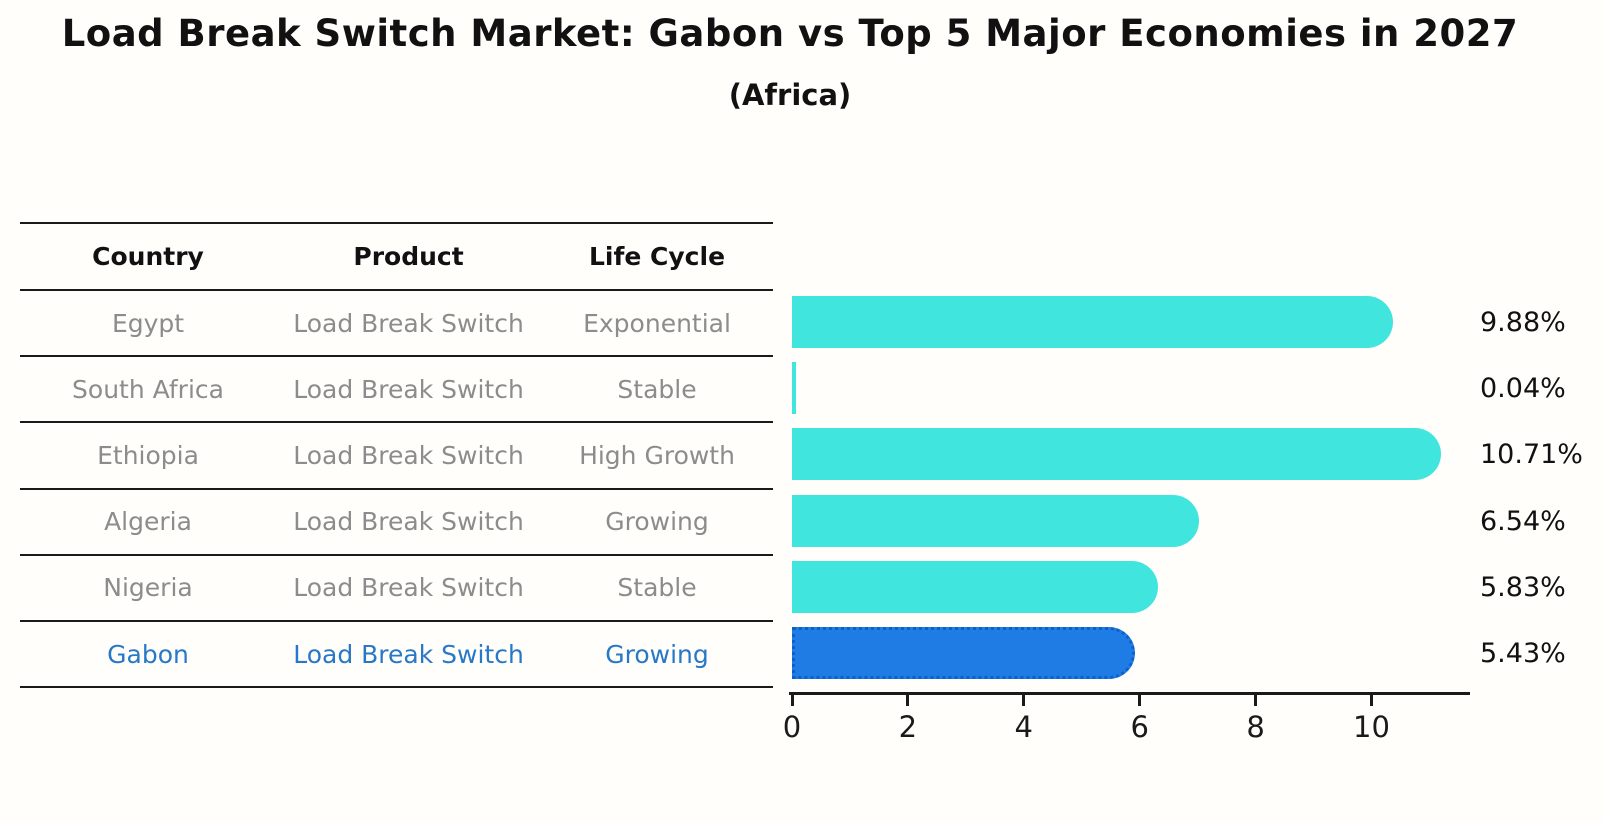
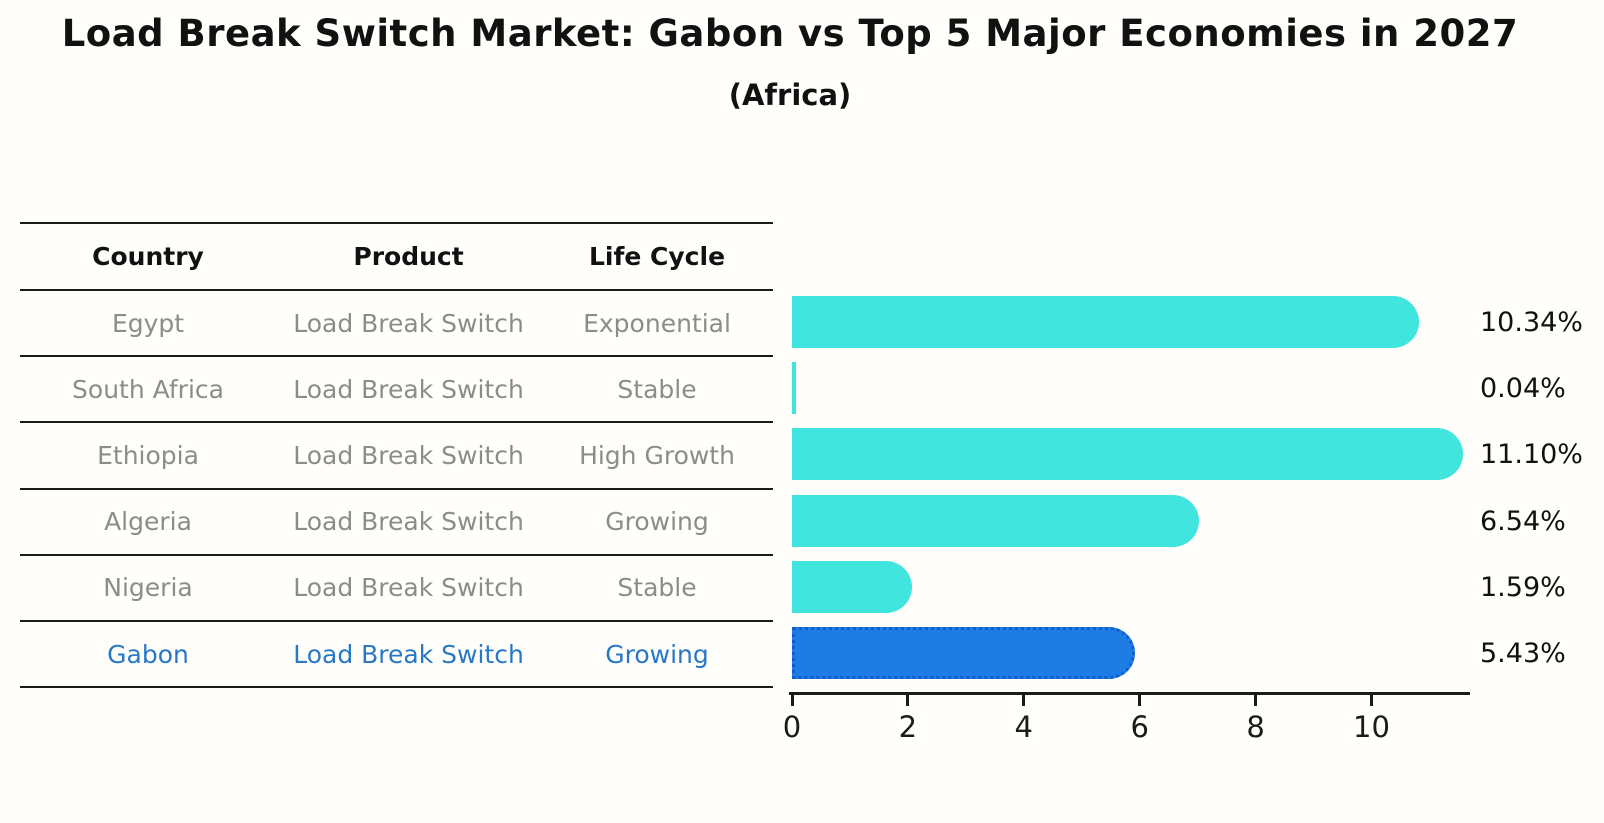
Egypt: 9.88% -> 10.34%
Ethiopia: 10.71% -> 11.10%
Nigeria: 5.83% -> 1.59%
